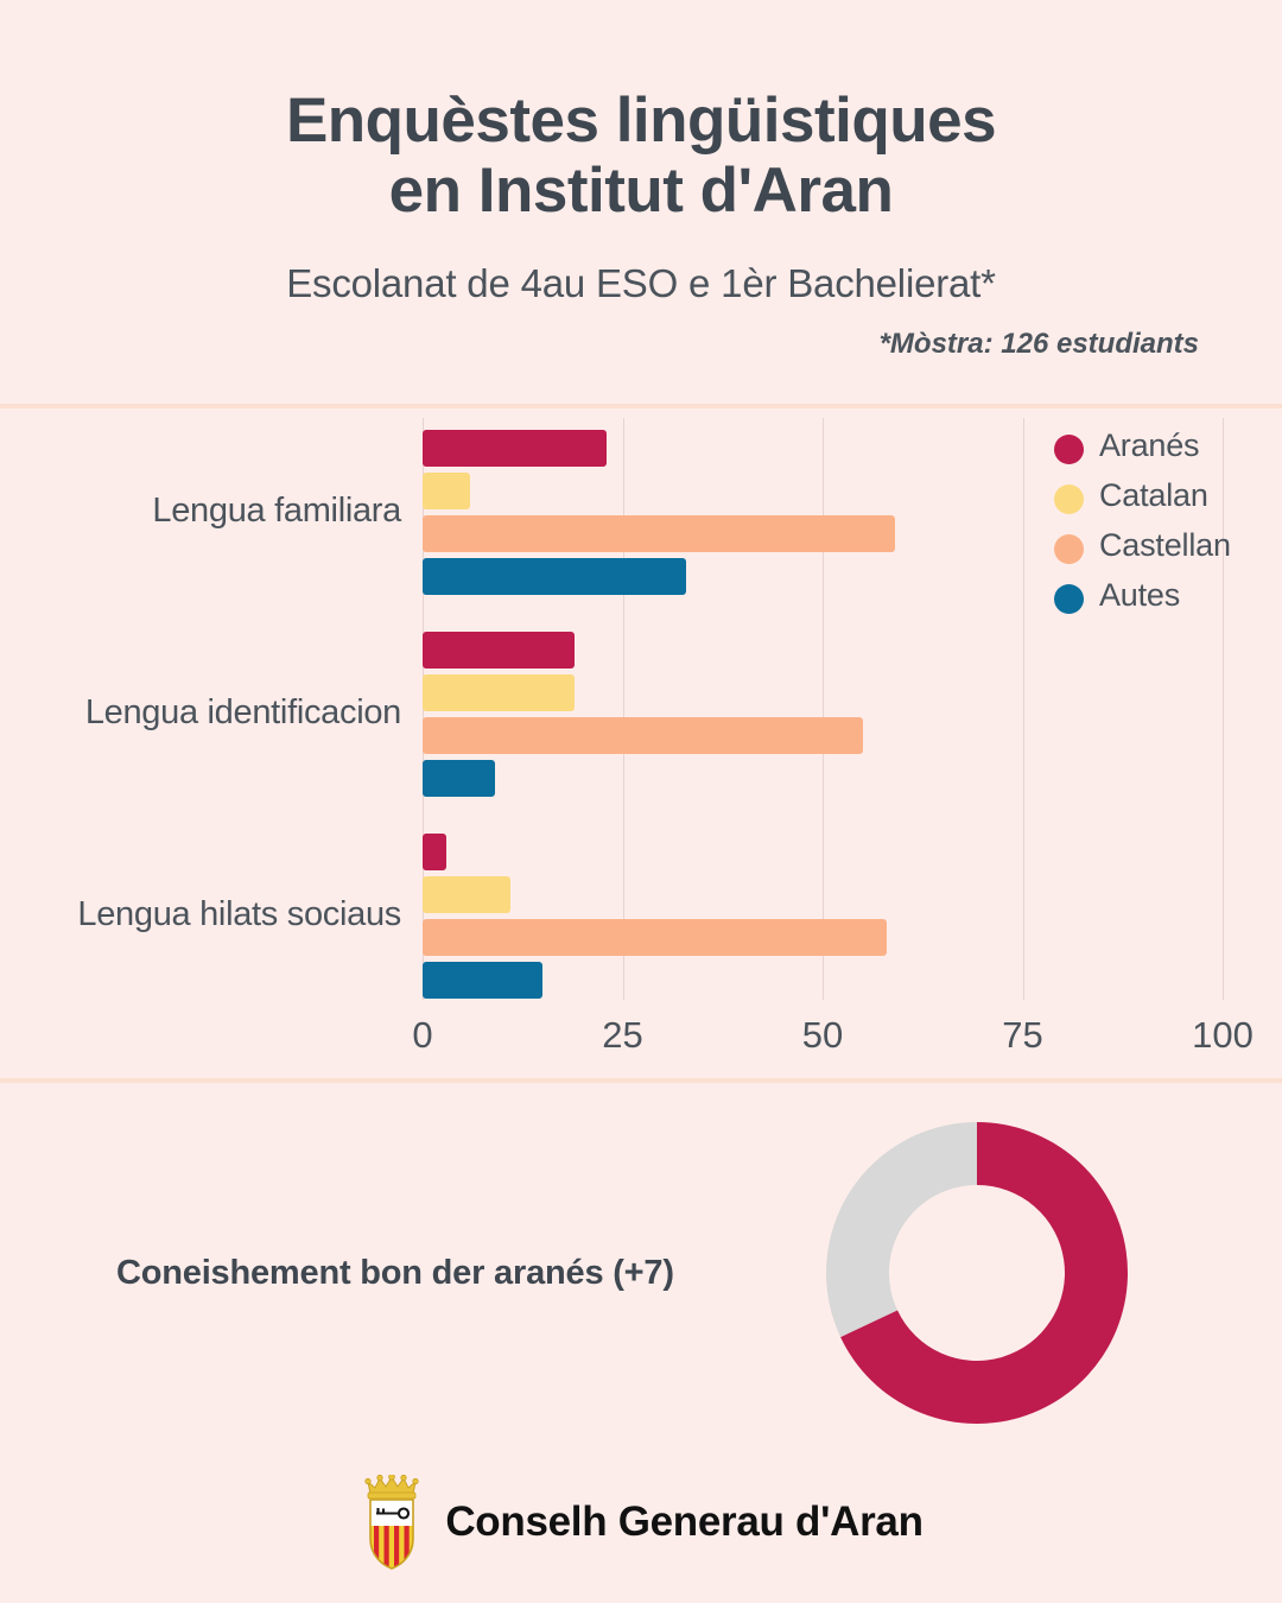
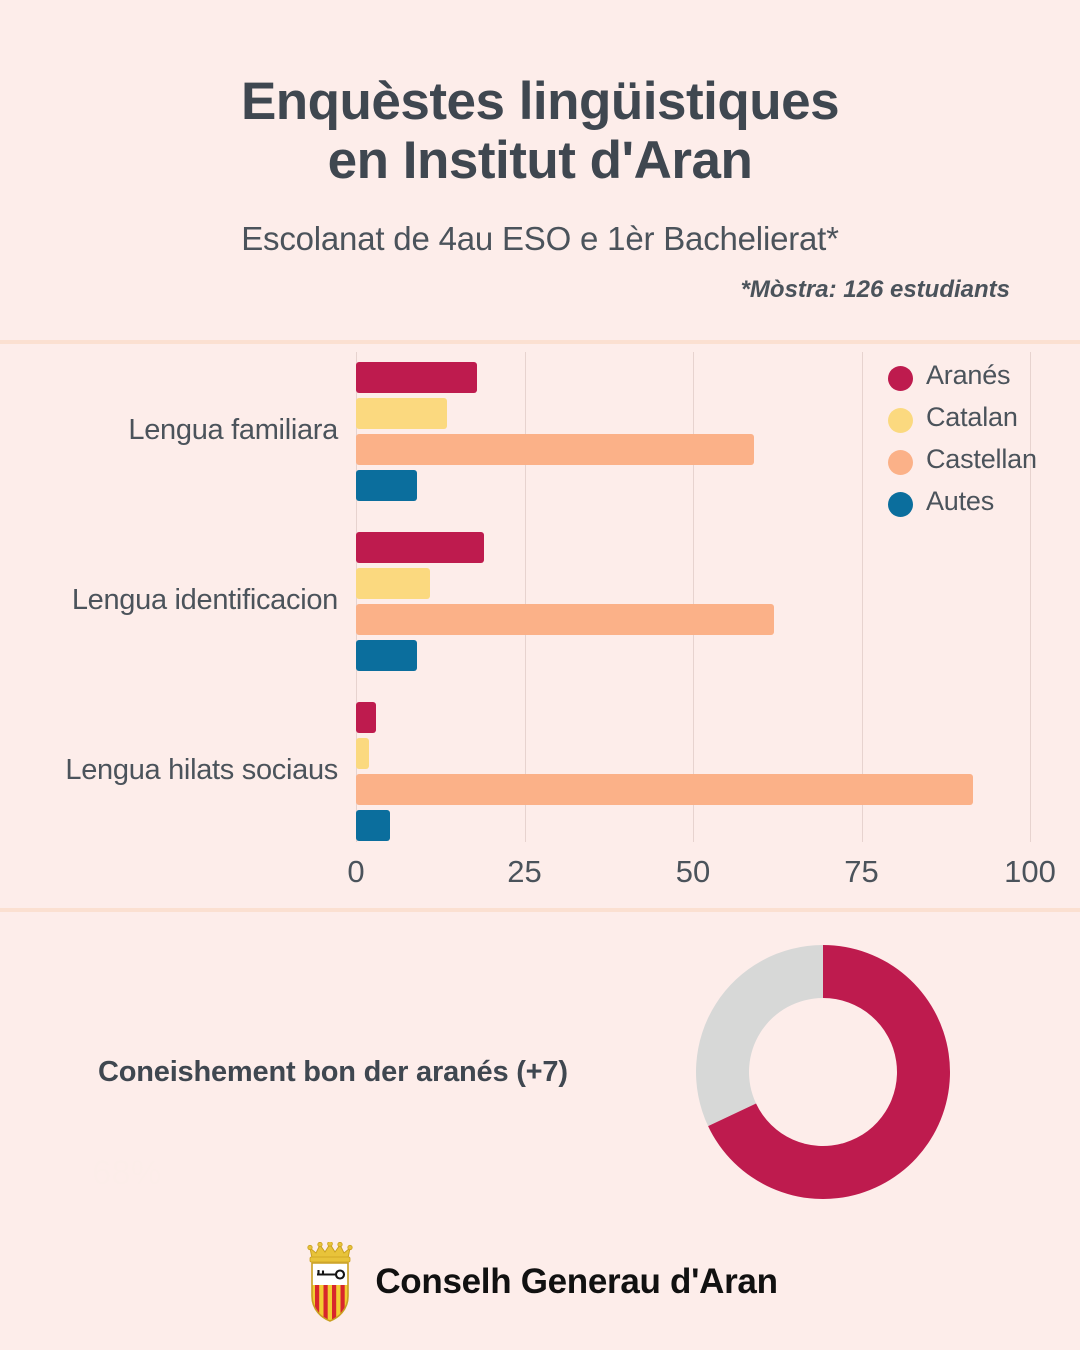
Aranés/Lengua familiara: 23 -> 18
Catalan/Lengua familiara: 6 -> 14
Autes/Lengua familiara: 33 -> 9
Catalan/Lengua identificacion: 19 -> 11
Castellan/Lengua identificacion: 55 -> 62
Catalan/Lengua hilats sociaus: 11 -> 2
Castellan/Lengua hilats sociaus: 58 -> 92
Autes/Lengua hilats sociaus: 15 -> 5
